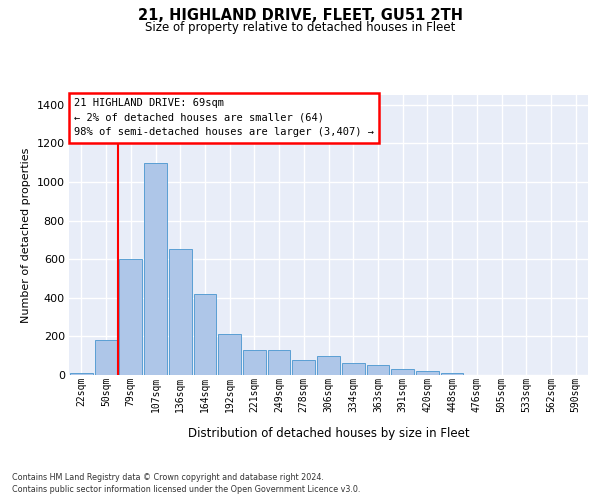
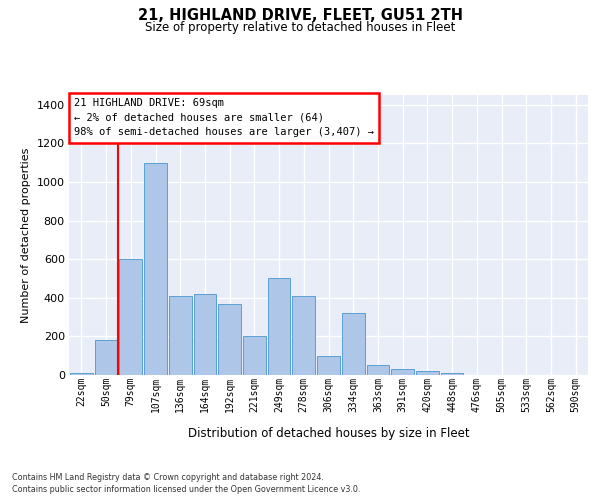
136sqm: 650 -> 410
192sqm: 210 -> 370
221sqm: 130 -> 200
249sqm: 130 -> 500
278sqm: 80 -> 410
334sqm: 60 -> 320
